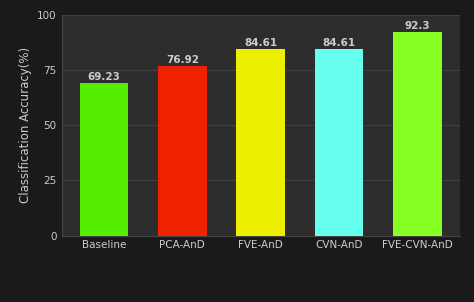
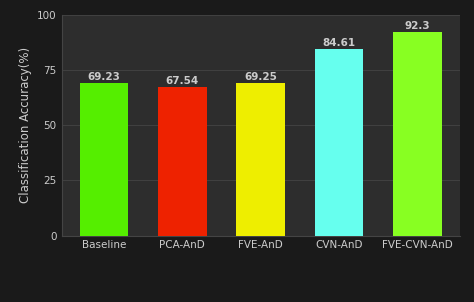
PCA-AnD: 76.92 -> 67.54
FVE-AnD: 84.61 -> 69.25
